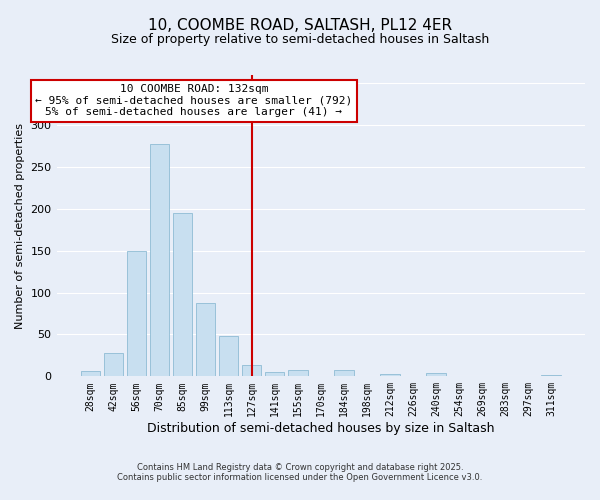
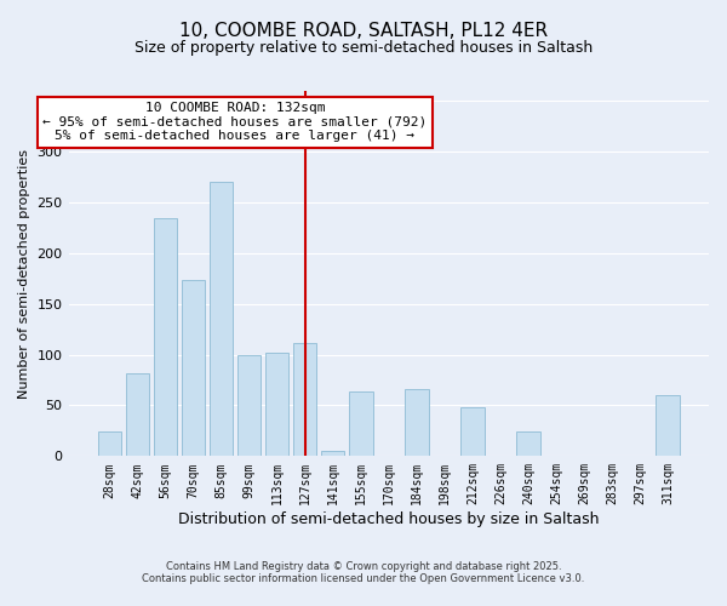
28sqm: 6 -> 24
42sqm: 28 -> 82
56sqm: 150 -> 234
70sqm: 278 -> 174
85sqm: 195 -> 270
99sqm: 88 -> 100
113sqm: 48 -> 102
127sqm: 13 -> 112
155sqm: 7 -> 64
184sqm: 8 -> 66
212sqm: 3 -> 48
240sqm: 4 -> 24
311sqm: 2 -> 60
